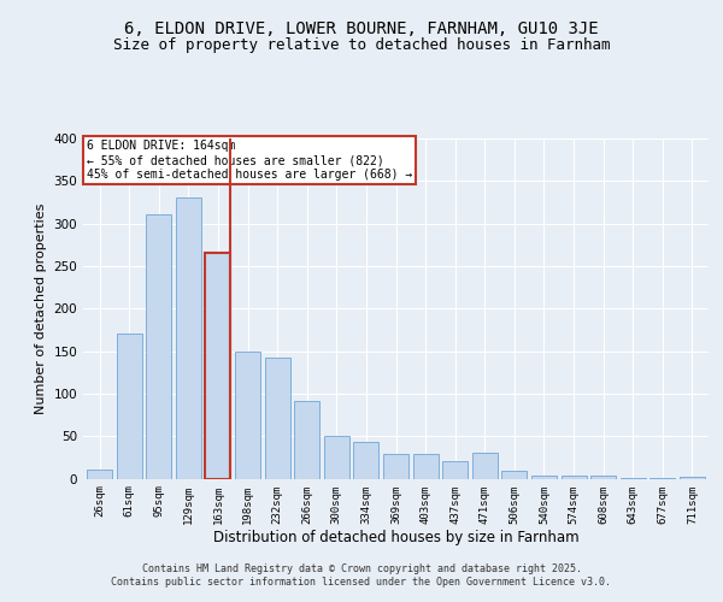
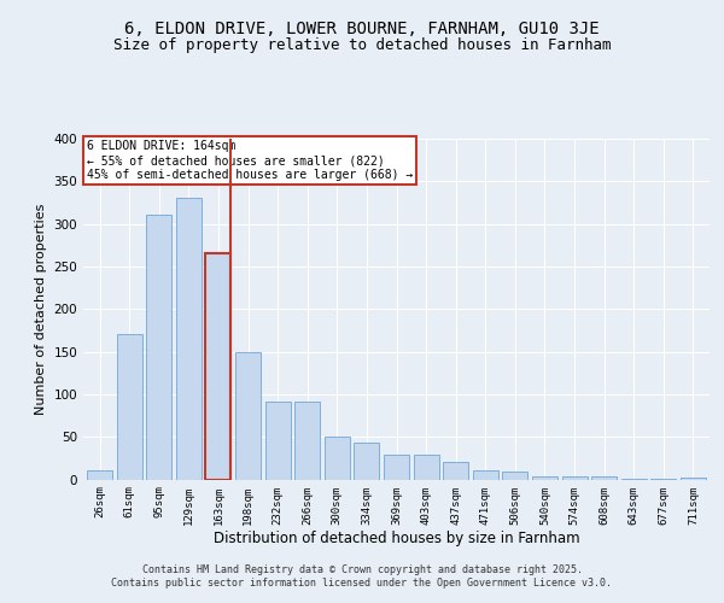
232sqm: 142 -> 92
471sqm: 30 -> 11
